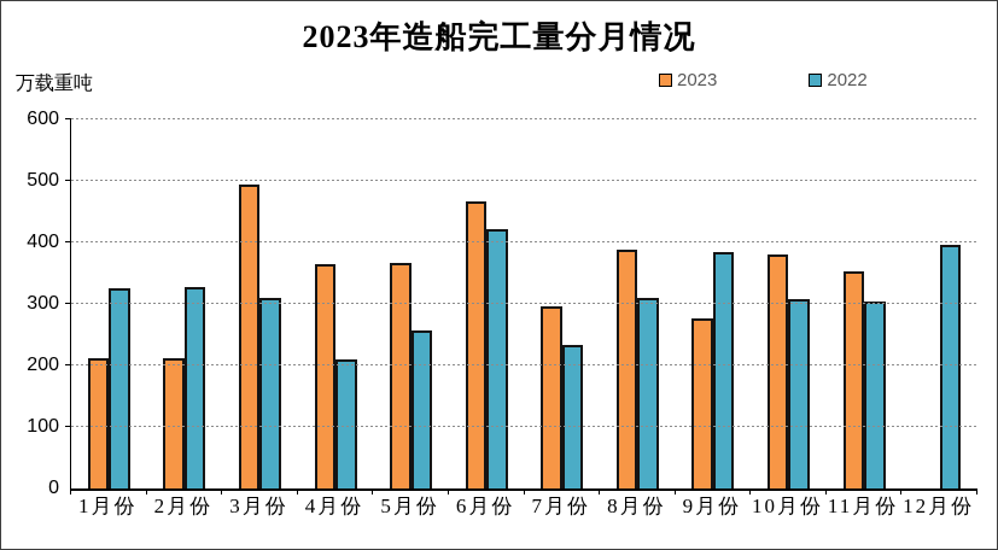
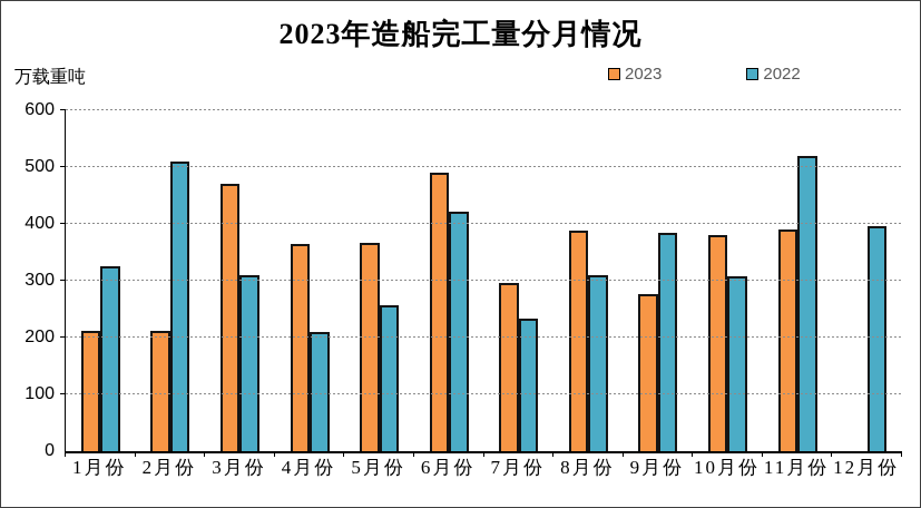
2022/2月份: 330 -> 510
2023/3月份: 500 -> 470
2023/6月份: 470 -> 490
2023/11月份: 350 -> 390
2022/11月份: 300 -> 520
